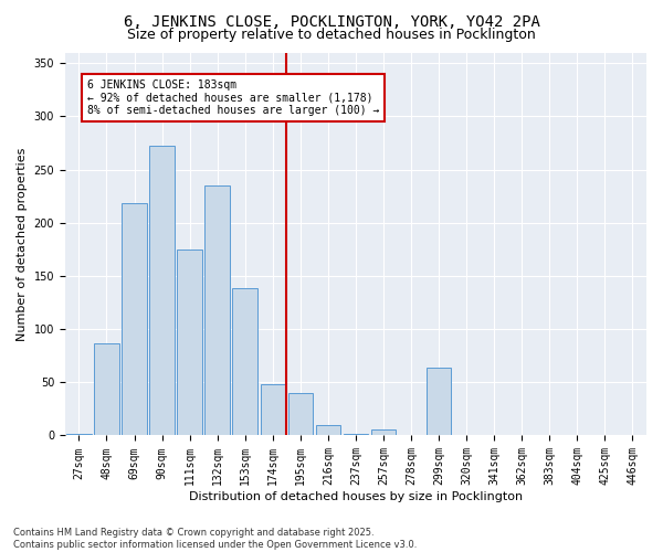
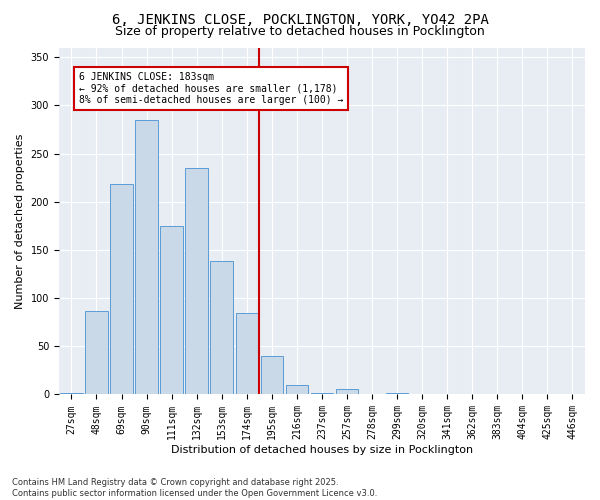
90sqm: 272 -> 285
174sqm: 48 -> 85
299sqm: 64 -> 2
